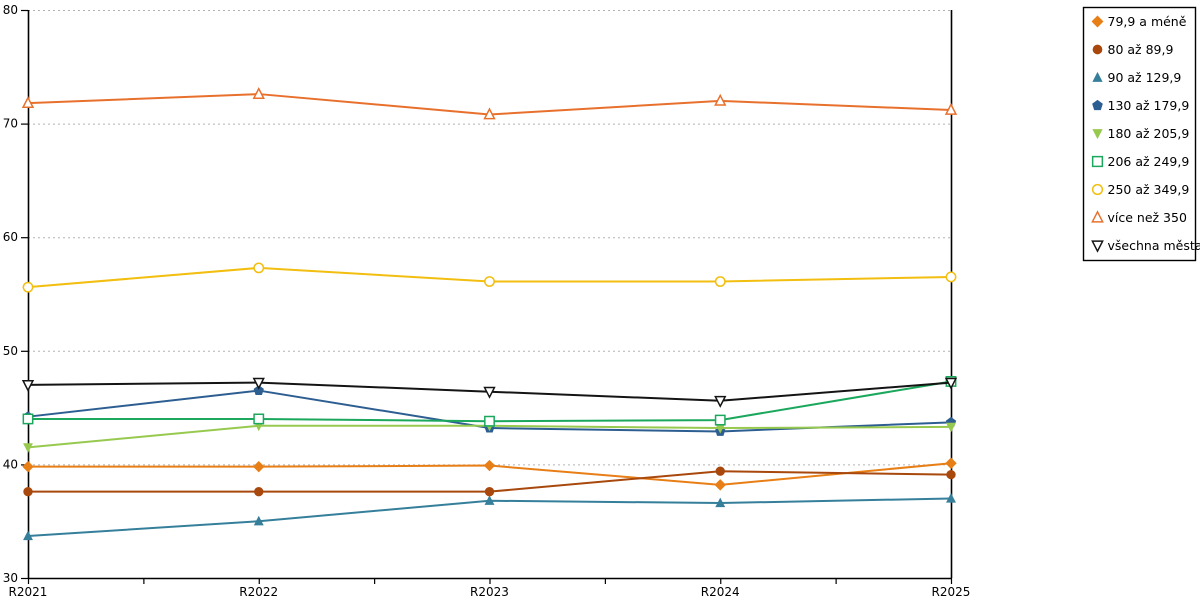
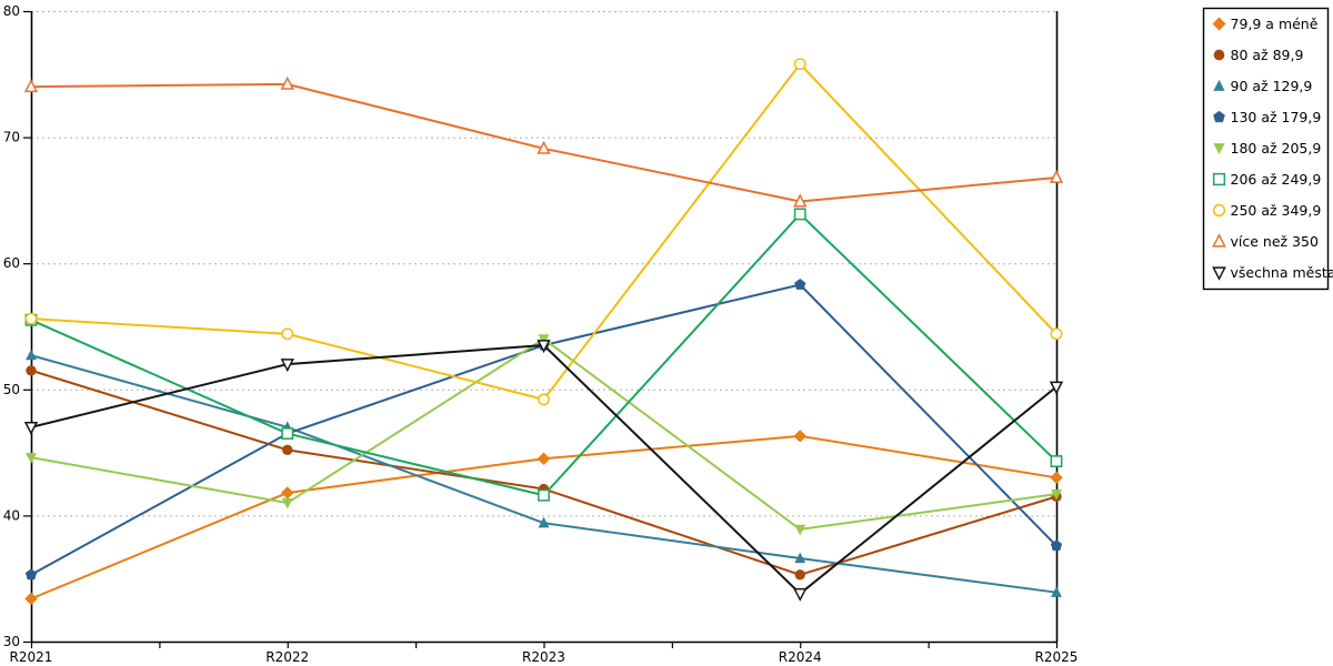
79,9 a méně/R2021: 39.8 -> 33.4
80 až 89,9/R2021: 37.6 -> 51.5
90 až 129,9/R2021: 33.7 -> 52.7
130 až 179,9/R2021: 44.2 -> 35.3
180 až 205,9/R2021: 41.5 -> 44.6
206 až 249,9/R2021: 44.0 -> 55.5
více než 350/R2021: 71.8 -> 74.0
79,9 a méně/R2022: 39.8 -> 41.8
80 až 89,9/R2022: 37.6 -> 45.2
90 až 129,9/R2022: 35.0 -> 47.0
180 až 205,9/R2022: 43.4 -> 41.0
206 až 249,9/R2022: 44.0 -> 46.5
250 až 349,9/R2022: 57.3 -> 54.4
více než 350/R2022: 72.6 -> 74.2
všechna města/R2022: 47.2 -> 52.0
79,9 a méně/R2023: 39.9 -> 44.5
80 až 89,9/R2023: 37.6 -> 42.1
90 až 129,9/R2023: 36.8 -> 39.4
130 až 179,9/R2023: 43.2 -> 53.5
180 až 205,9/R2023: 43.4 -> 54.0
206 až 249,9/R2023: 43.8 -> 41.6
250 až 349,9/R2023: 56.1 -> 49.2
více než 350/R2023: 70.8 -> 69.1
všechna města/R2023: 46.4 -> 53.5
79,9 a méně/R2024: 38.2 -> 46.3
80 až 89,9/R2024: 39.4 -> 35.3
130 až 179,9/R2024: 42.9 -> 58.3
180 až 205,9/R2024: 43.2 -> 38.9
206 až 249,9/R2024: 43.9 -> 63.9
250 až 349,9/R2024: 56.1 -> 75.8
více než 350/R2024: 72.0 -> 64.9
všechna města/R2024: 45.6 -> 33.8
79,9 a méně/R2025: 40.1 -> 43.0
80 až 89,9/R2025: 39.1 -> 41.5
90 až 129,9/R2025: 37.0 -> 33.9
130 až 179,9/R2025: 43.7 -> 37.6
180 až 205,9/R2025: 43.3 -> 41.7
206 až 249,9/R2025: 47.3 -> 44.3
250 až 349,9/R2025: 56.5 -> 54.4
více než 350/R2025: 71.2 -> 66.8
všechna města/R2025: 47.2 -> 50.2
